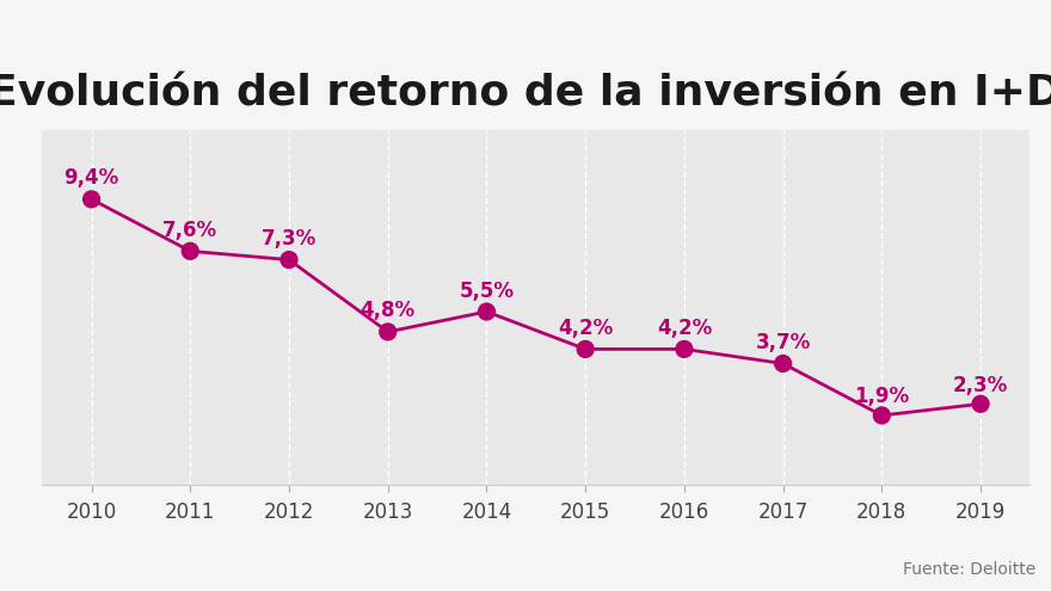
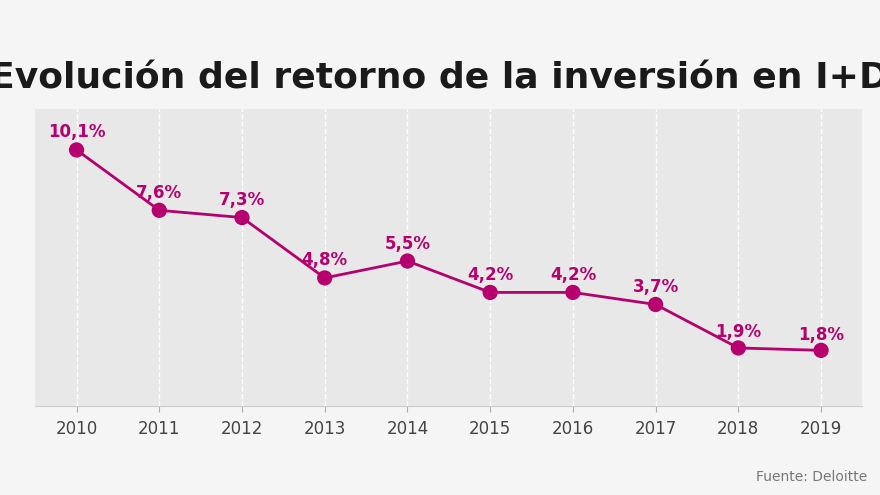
2010: 9,4% -> 10,1%
2019: 2,3% -> 1,8%
